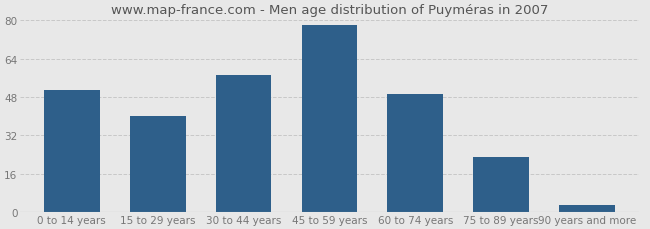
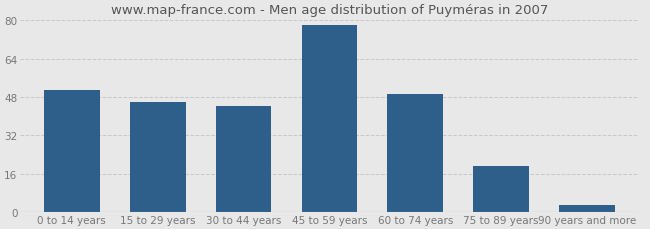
15 to 29 years: 40 -> 46
30 to 44 years: 57 -> 44
75 to 89 years: 23 -> 19
